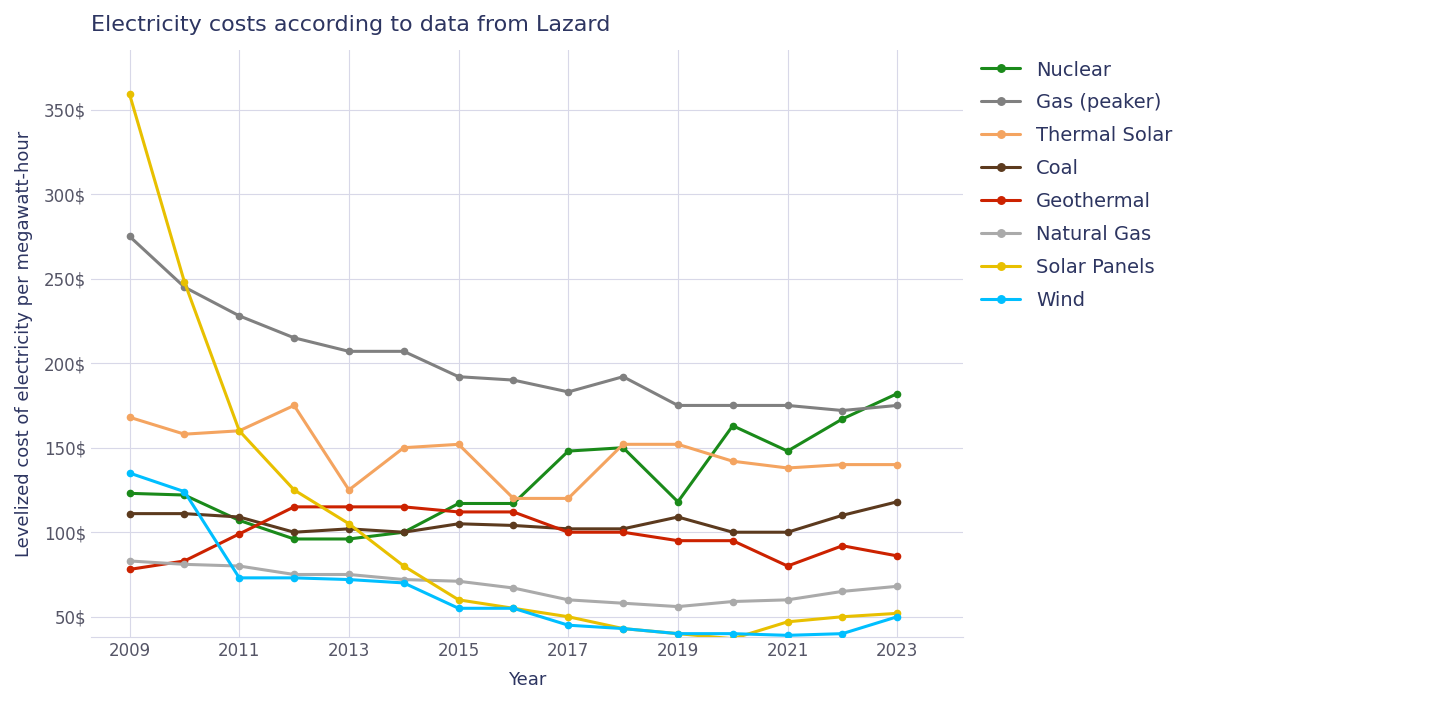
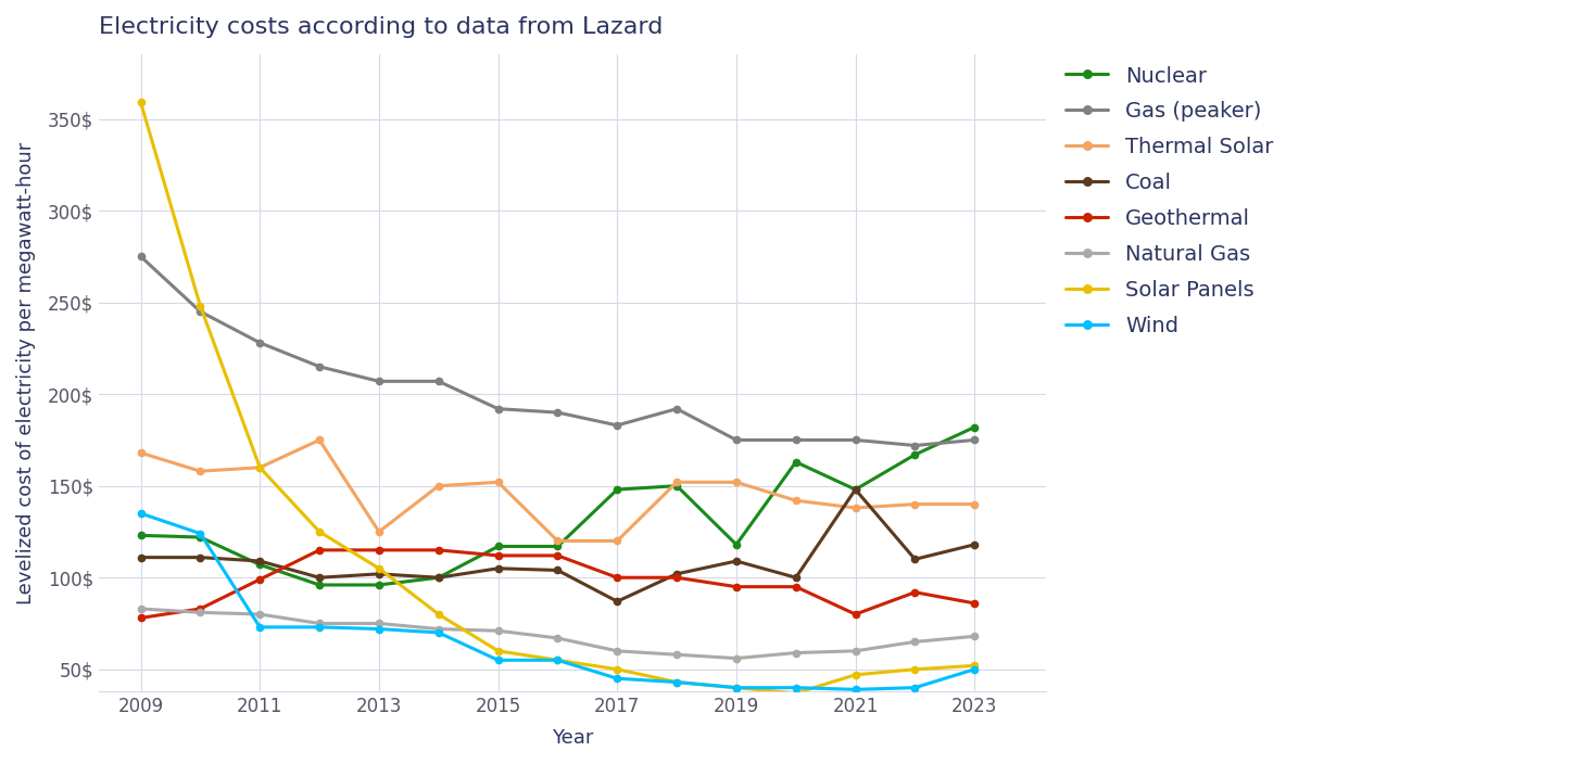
Coal/2017: 102$ -> 87$
Coal/2021: 100$ -> 148$
